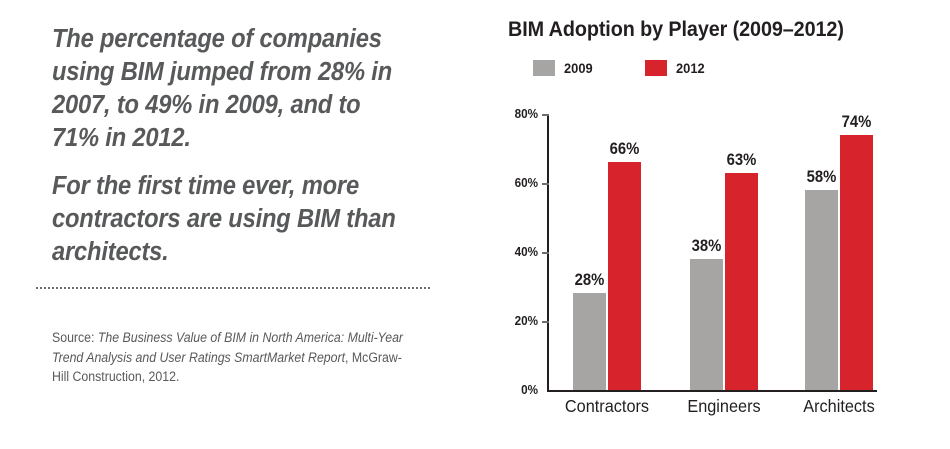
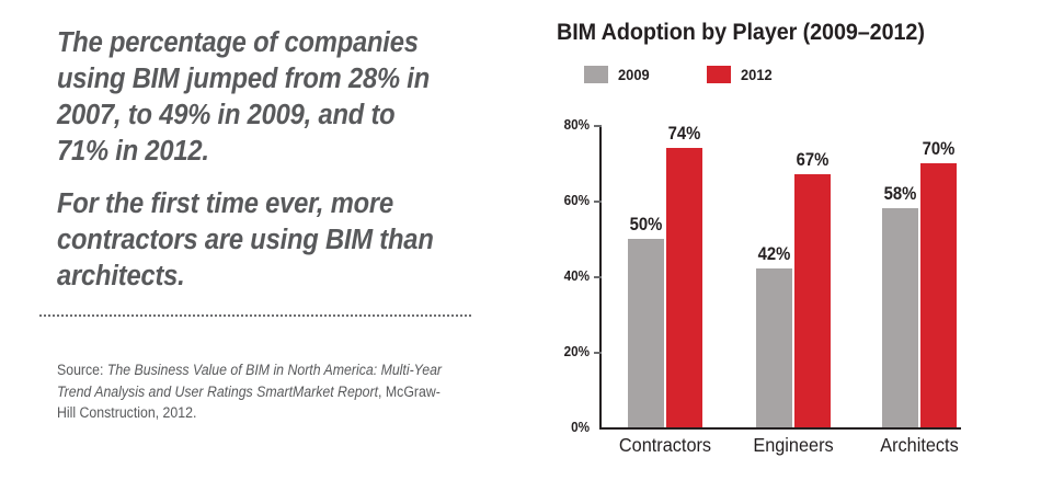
2009/Contractors: 28% -> 50%
2012/Contractors: 66% -> 74%
2009/Engineers: 38% -> 42%
2012/Engineers: 63% -> 67%
2012/Architects: 74% -> 70%
